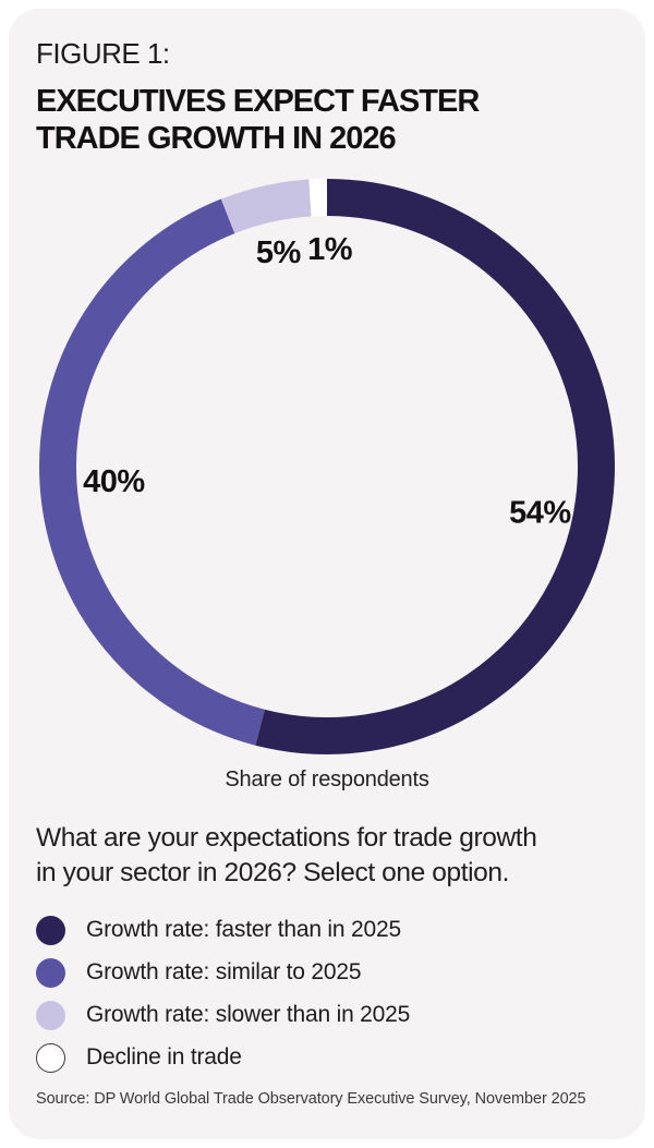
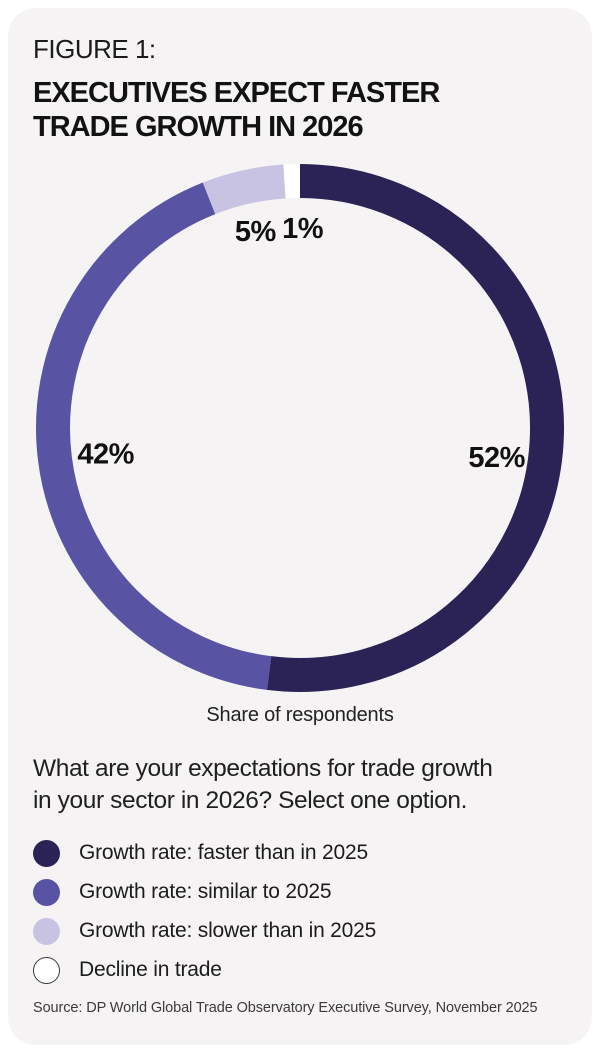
Growth rate: faster than in 2025: 54% -> 52%
Growth rate: similar to 2025: 40% -> 42%
